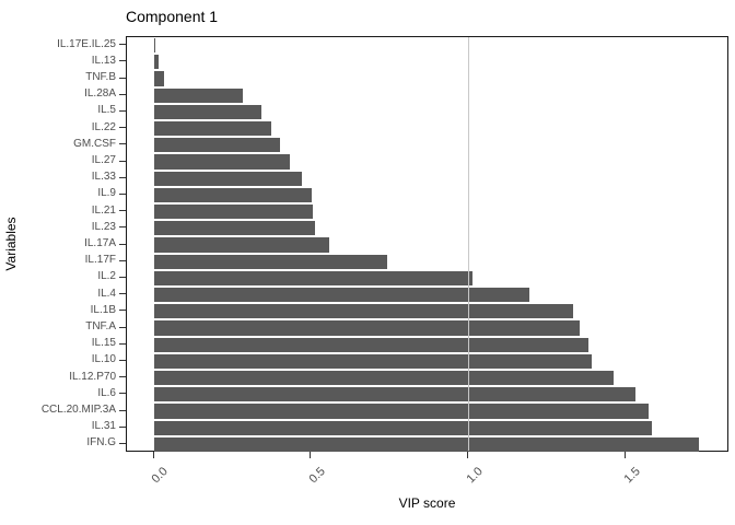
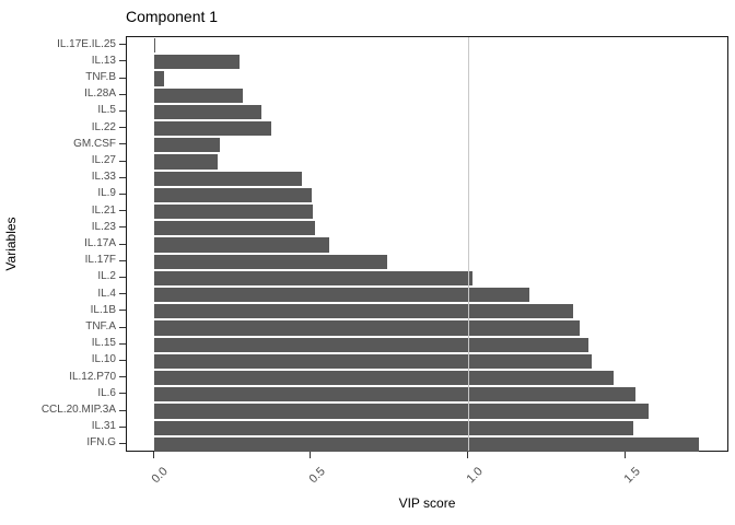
IL.13: 0.01 -> 0.27
GM.CSF: 0.40 -> 0.21
IL.27: 0.43 -> 0.20
IL.31: 1.58 -> 1.52
